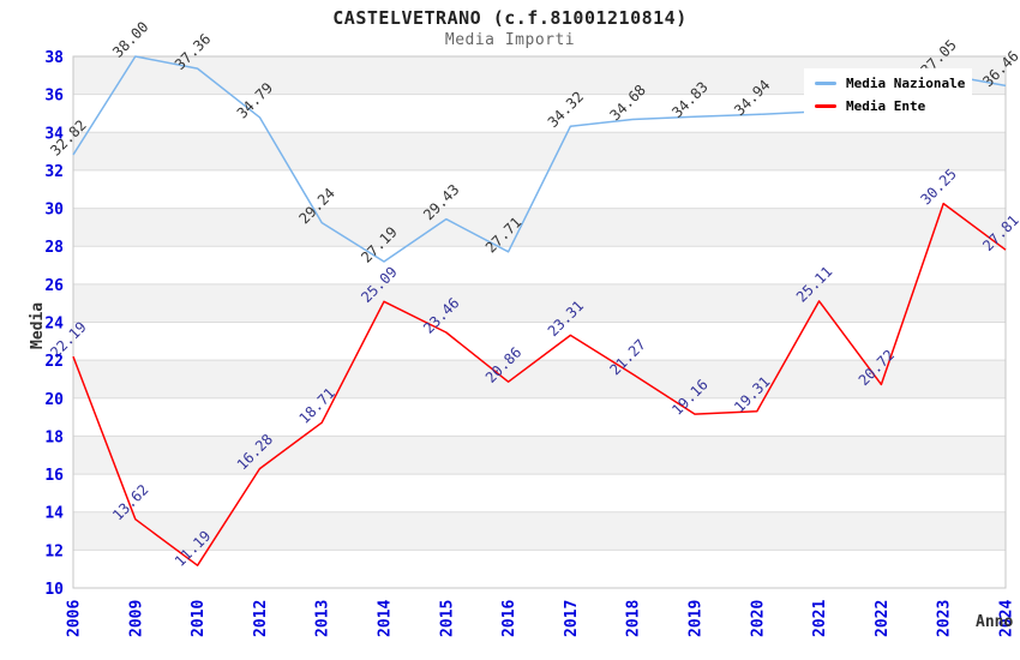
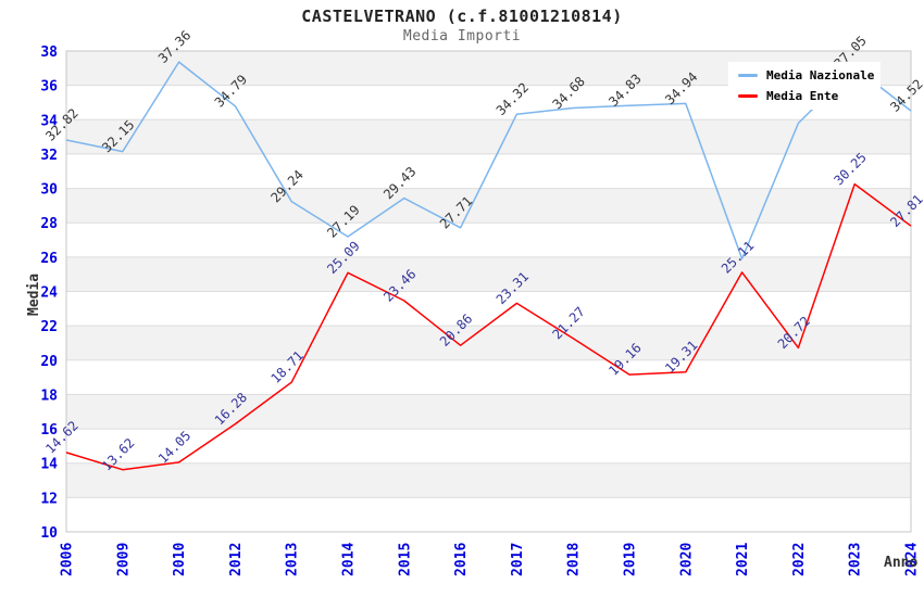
Media Ente/2006: 22.19 -> 14.62
Media Nazionale/2009: 38.00 -> 32.15
Media Ente/2010: 11.19 -> 14.05
Media Nazionale/2021: 35.1 -> 25.9
Media Nazionale/2022: 35.8 -> 33.8
Media Nazionale/2024: 36.46 -> 34.52
